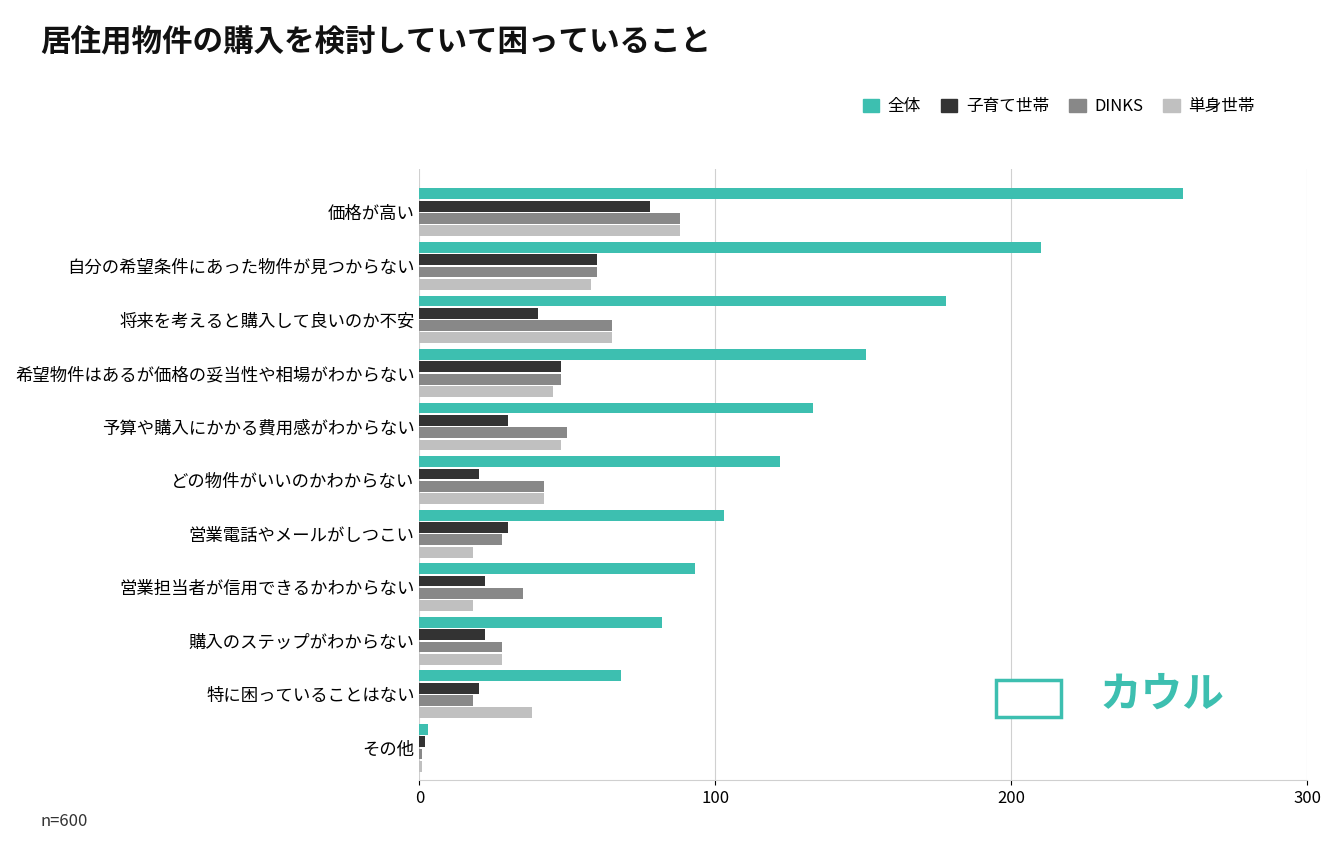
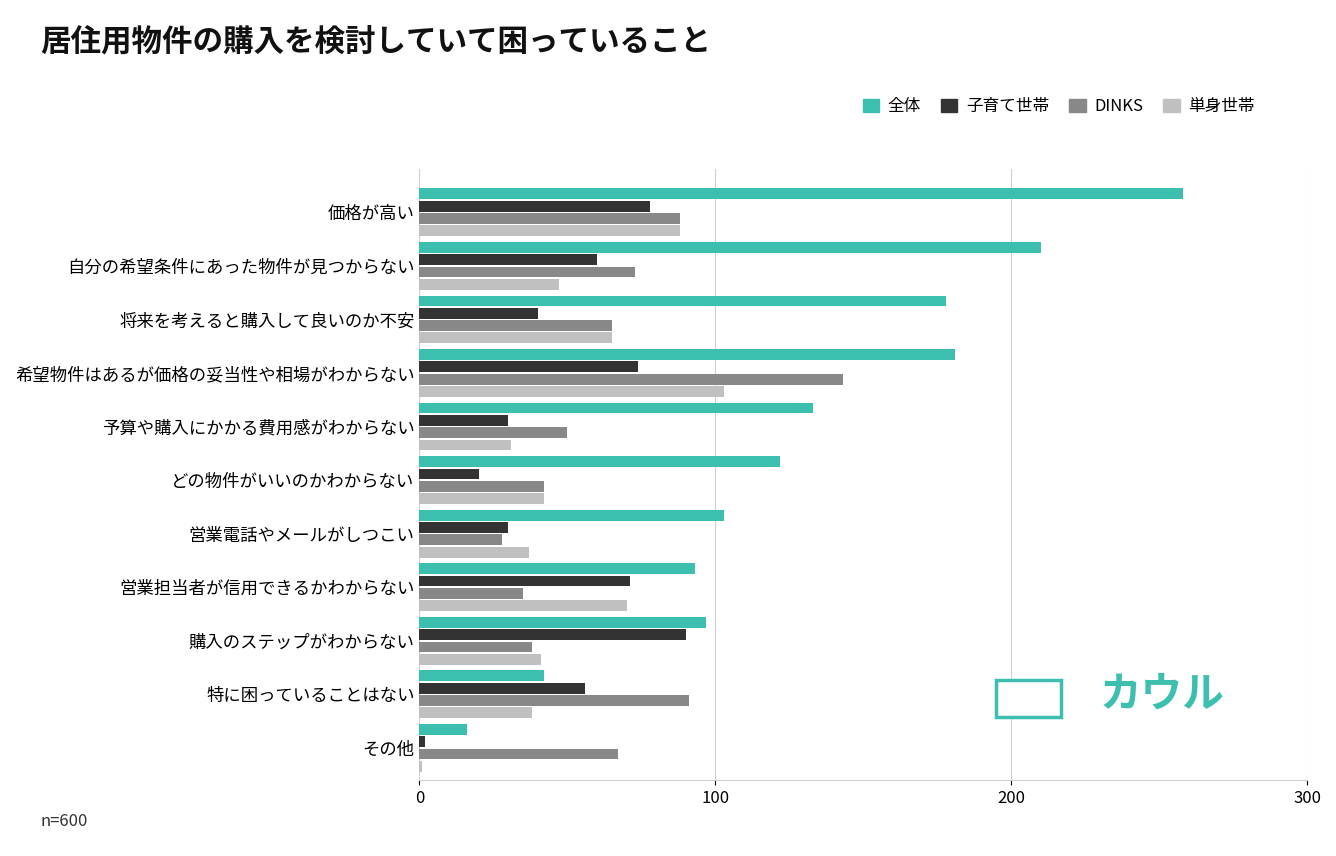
DINKS/自分の希望条件にあった物件が見つからない: 60 -> 73
単身世帯/自分の希望条件にあった物件が見つからない: 58 -> 47
全体/希望物件はあるが価格の妥当性や相場がわからない: 151 -> 181
子育て世帯/希望物件はあるが価格の妥当性や相場がわからない: 48 -> 74
DINKS/希望物件はあるが価格の妥当性や相場がわからない: 48 -> 143
単身世帯/希望物件はあるが価格の妥当性や相場がわからない: 45 -> 103
単身世帯/予算や購入にかかる費用感がわからない: 48 -> 31
単身世帯/営業電話やメールがしつこい: 18 -> 37
子育て世帯/営業担当者が信用できるかわからない: 22 -> 71
単身世帯/営業担当者が信用できるかわからない: 18 -> 70
全体/購入のステップがわからない: 82 -> 97
子育て世帯/購入のステップがわからない: 22 -> 90
DINKS/購入のステップがわからない: 28 -> 38
単身世帯/購入のステップがわからない: 28 -> 41
全体/特に困っていることはない: 68 -> 42
子育て世帯/特に困っていることはない: 20 -> 56
DINKS/特に困っていることはない: 18 -> 91
全体/その他: 3 -> 16
DINKS/その他: 1 -> 67
